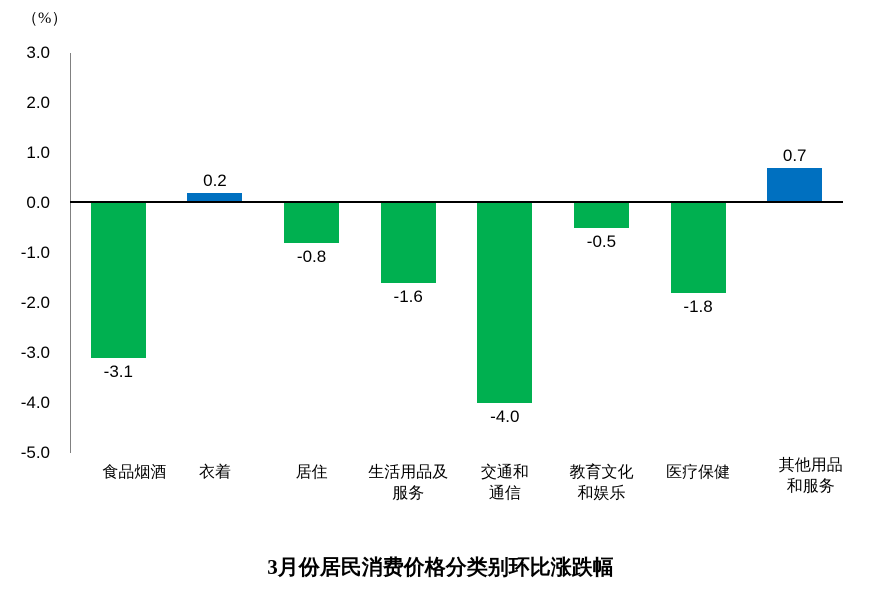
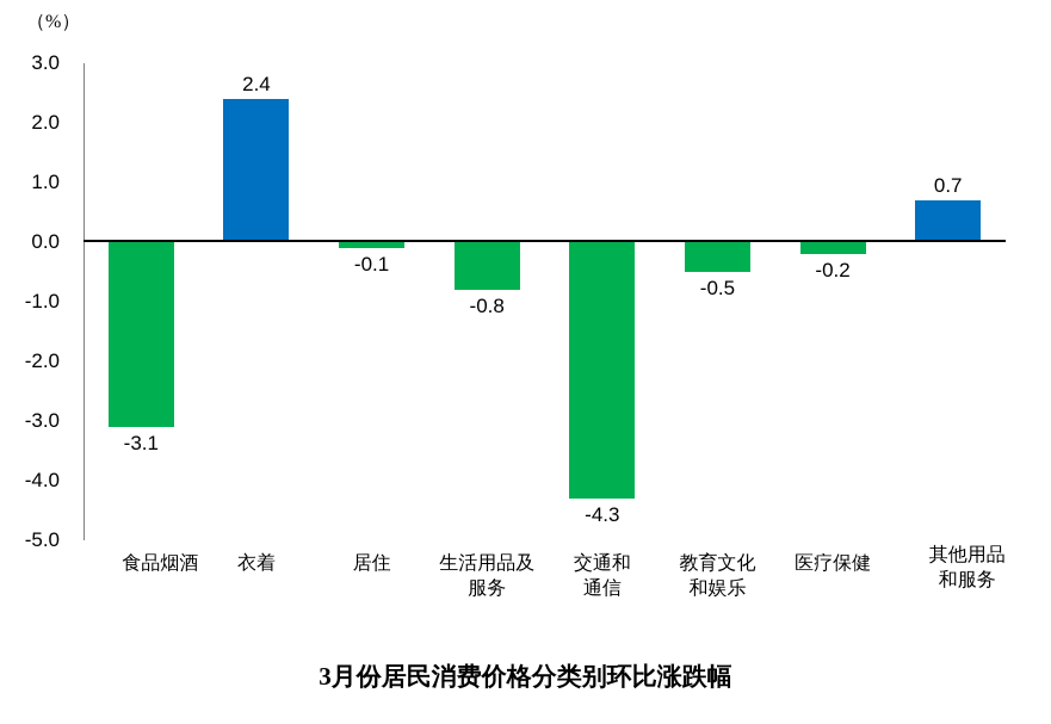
衣着: 0.2 -> 2.4
居住: -0.8 -> -0.1
生活用品及服务: -1.6 -> -0.8
交通和通信: -4.0 -> -4.3
医疗保健: -1.8 -> -0.2
